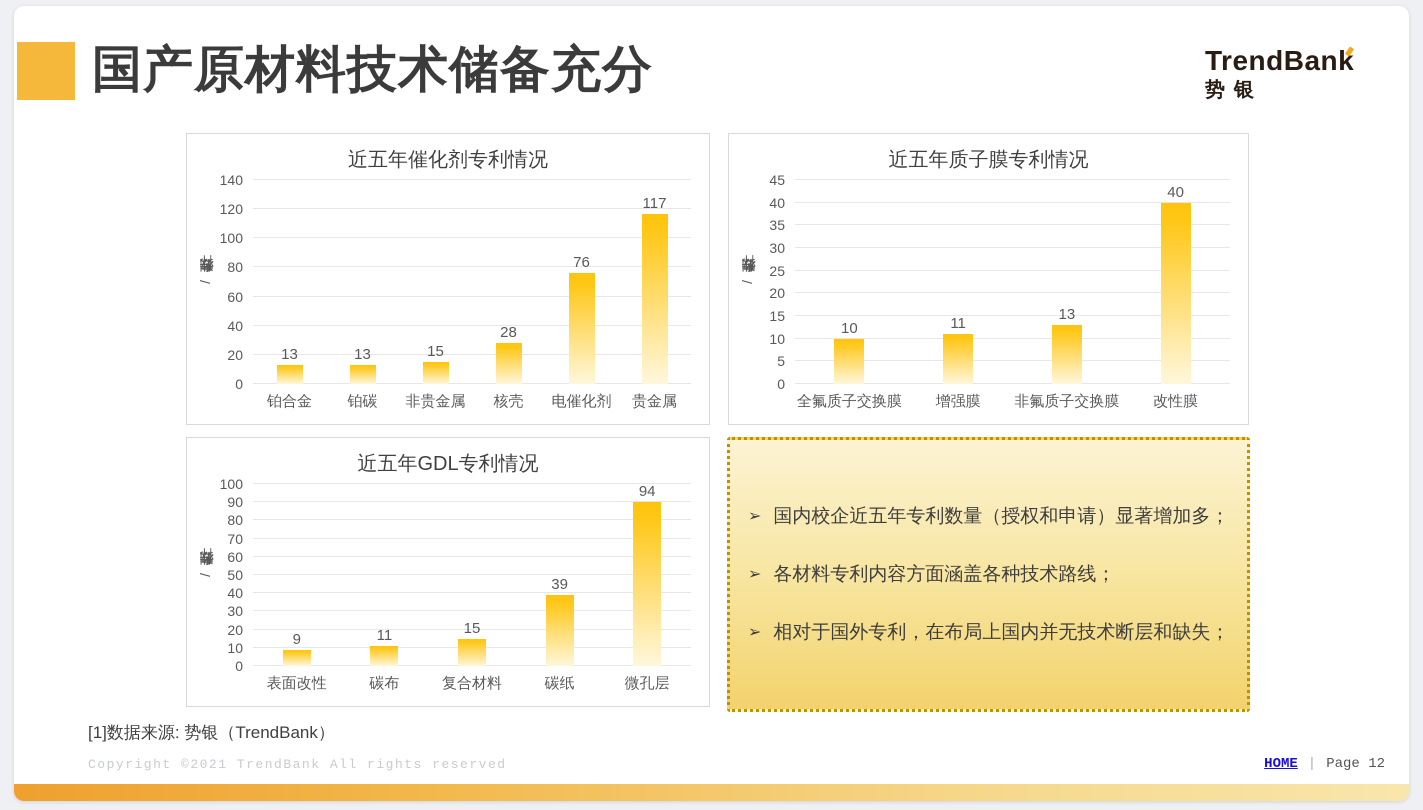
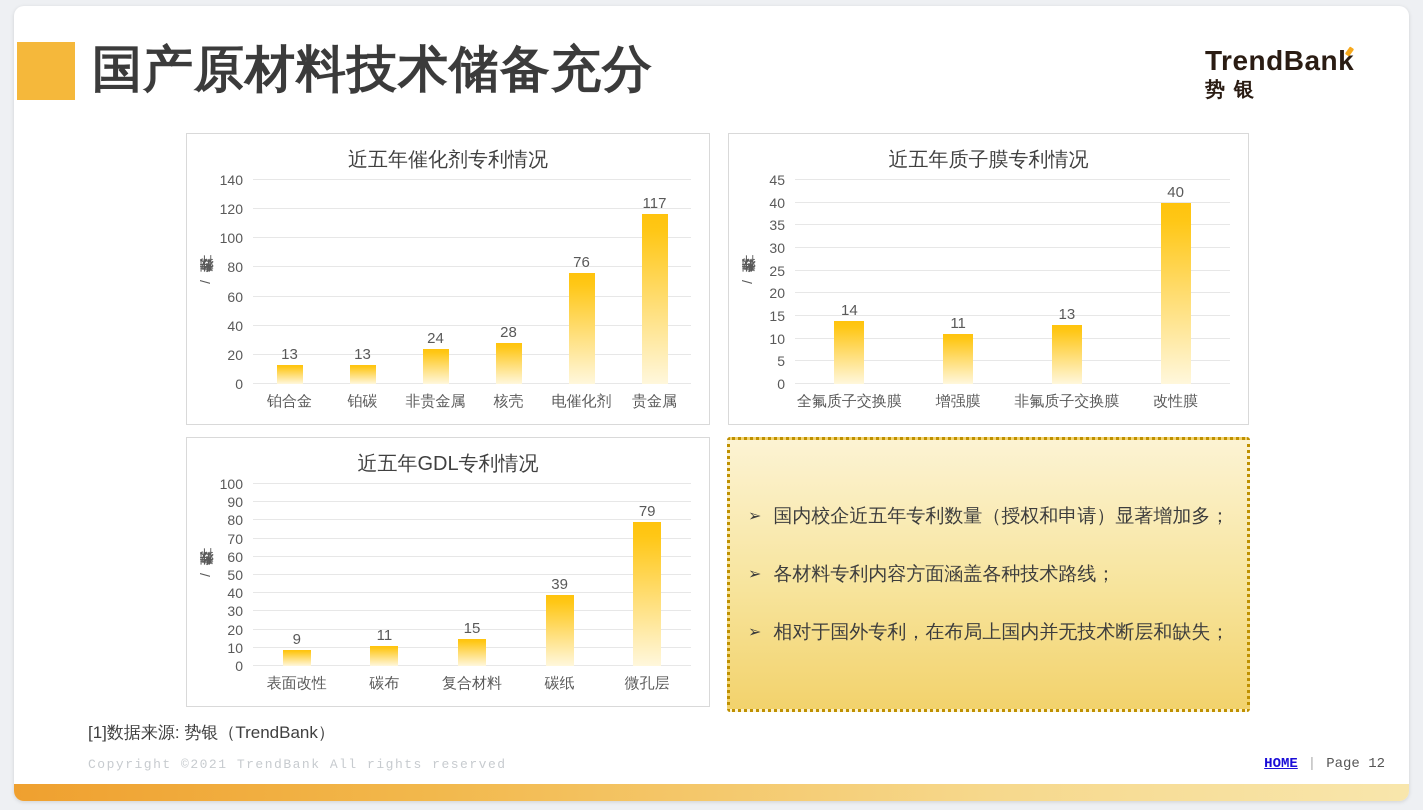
近五年催化剂专利情况/非贵金属: 15 -> 24
近五年质子膜专利情况/全氟质子交换膜: 10 -> 14
近五年GDL专利情况/微孔层: 94 -> 79
